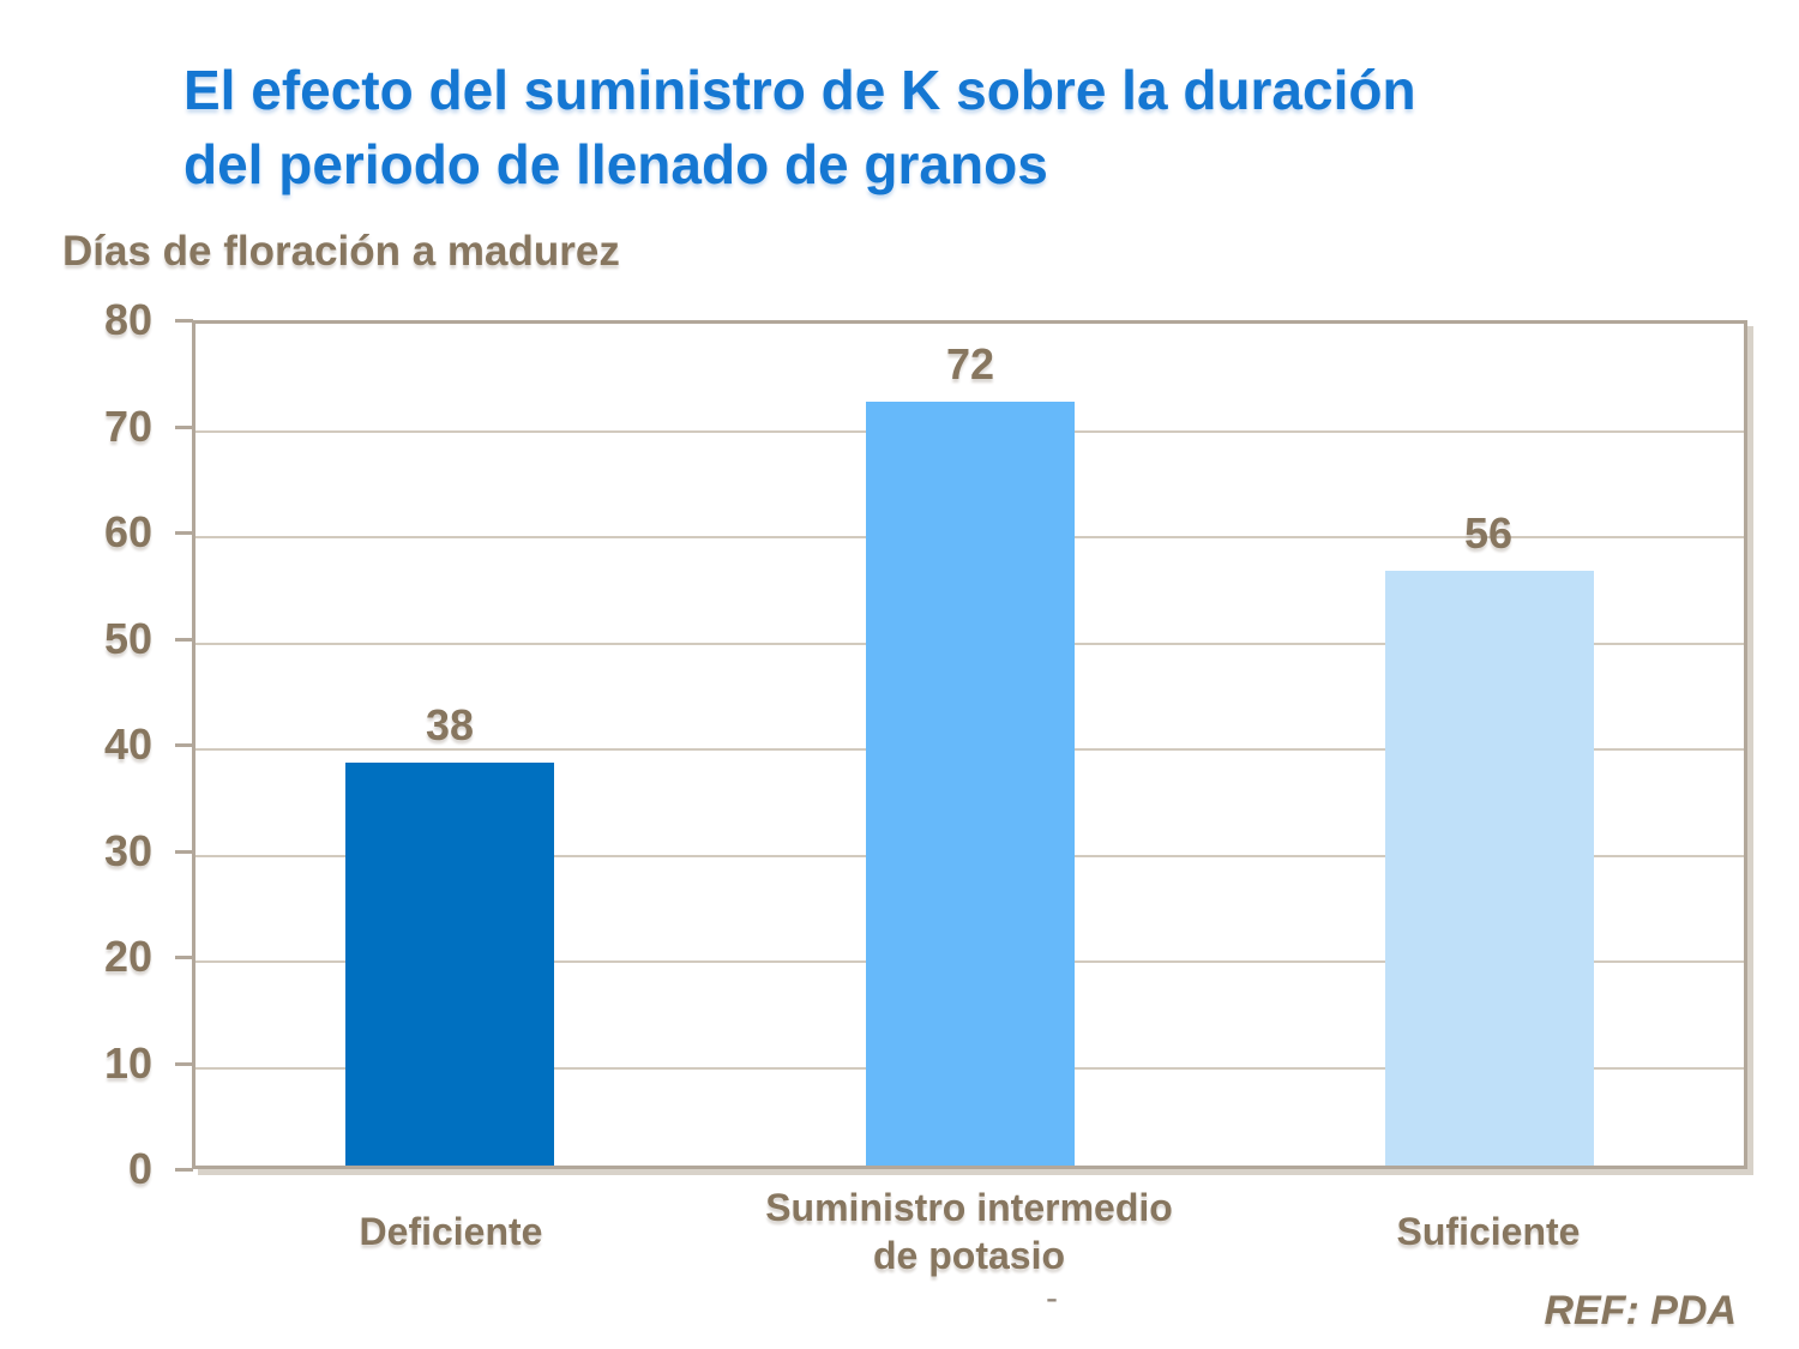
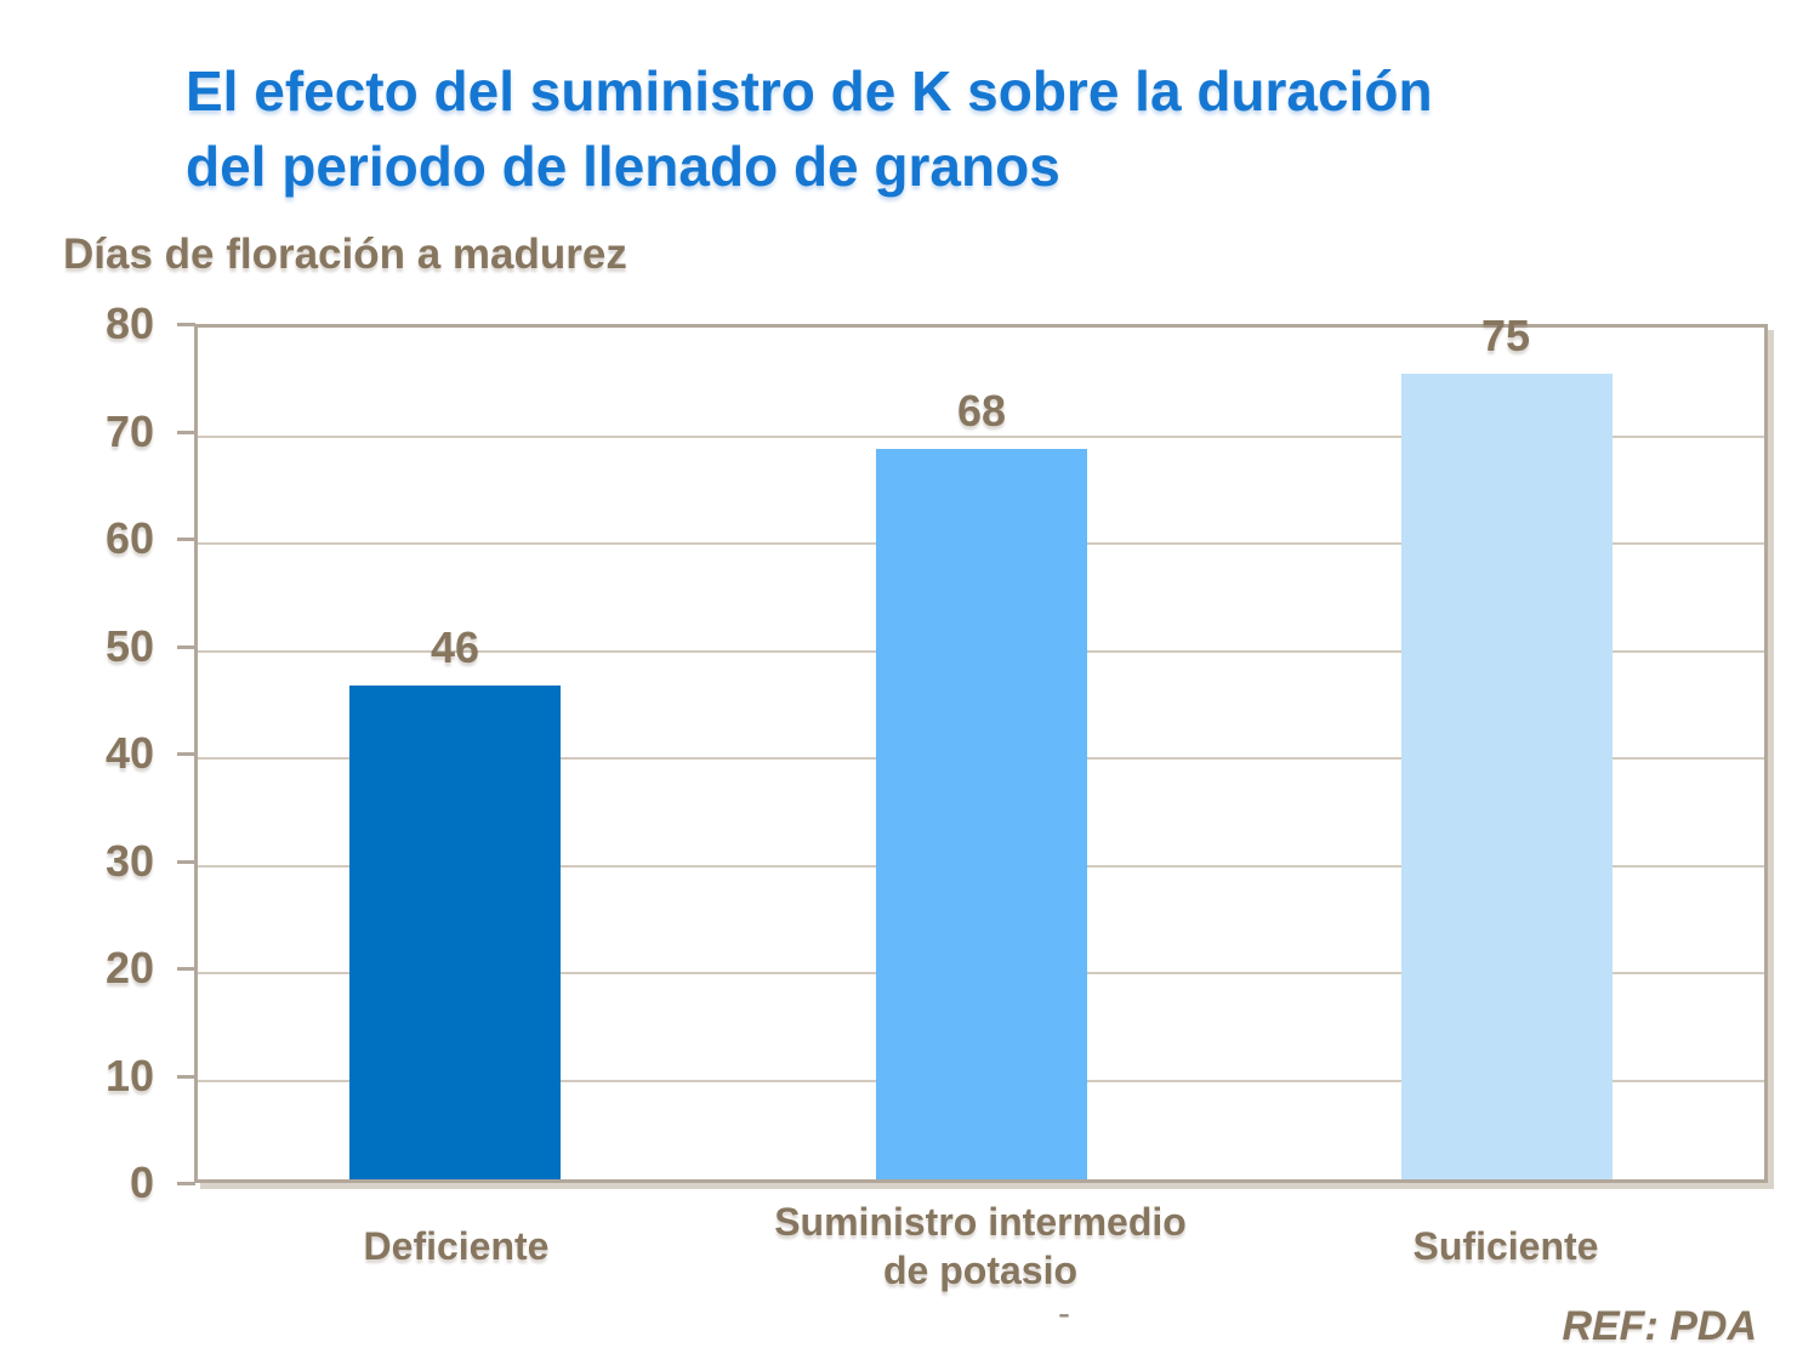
Deficiente: 38 -> 46
Suministro intermedio de potasio: 72 -> 68
Suficiente: 56 -> 75
